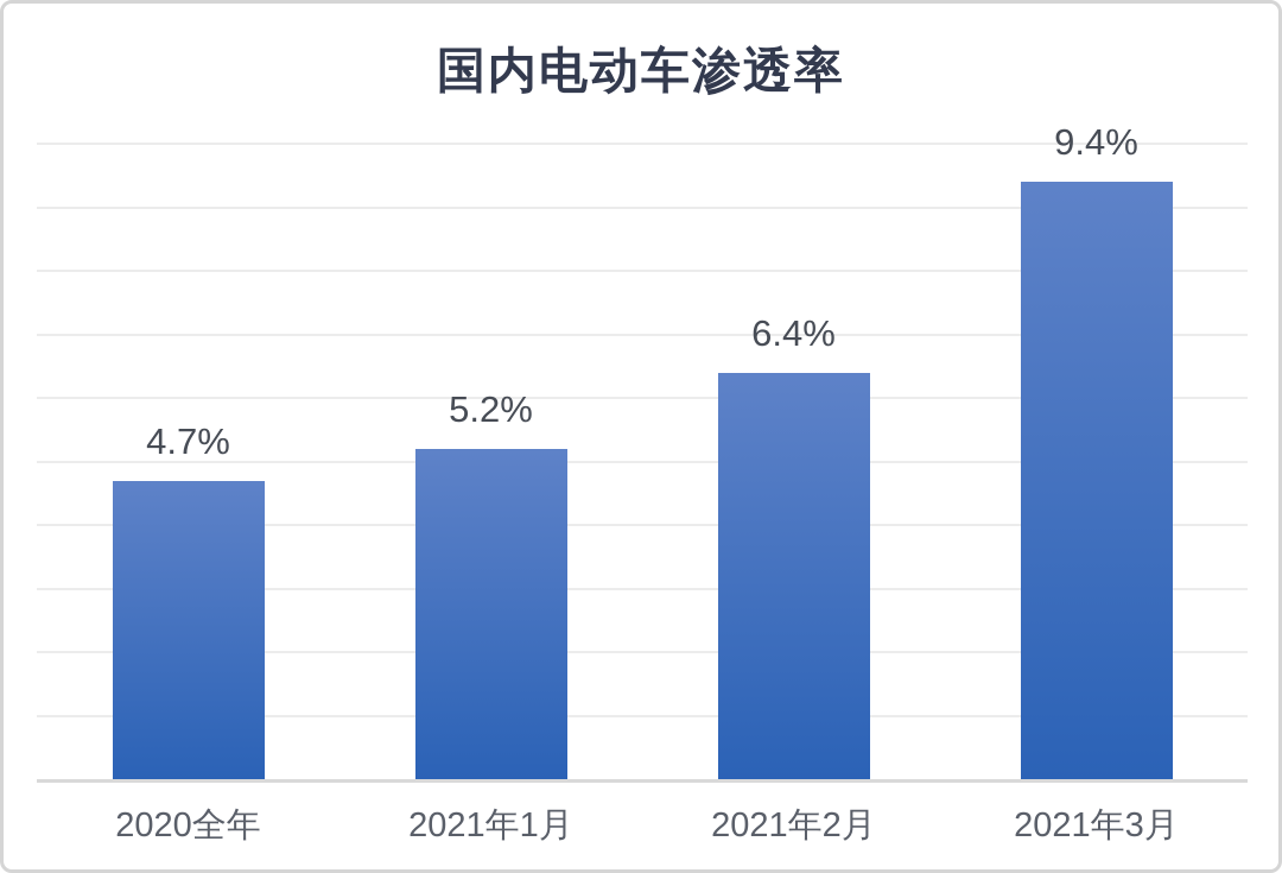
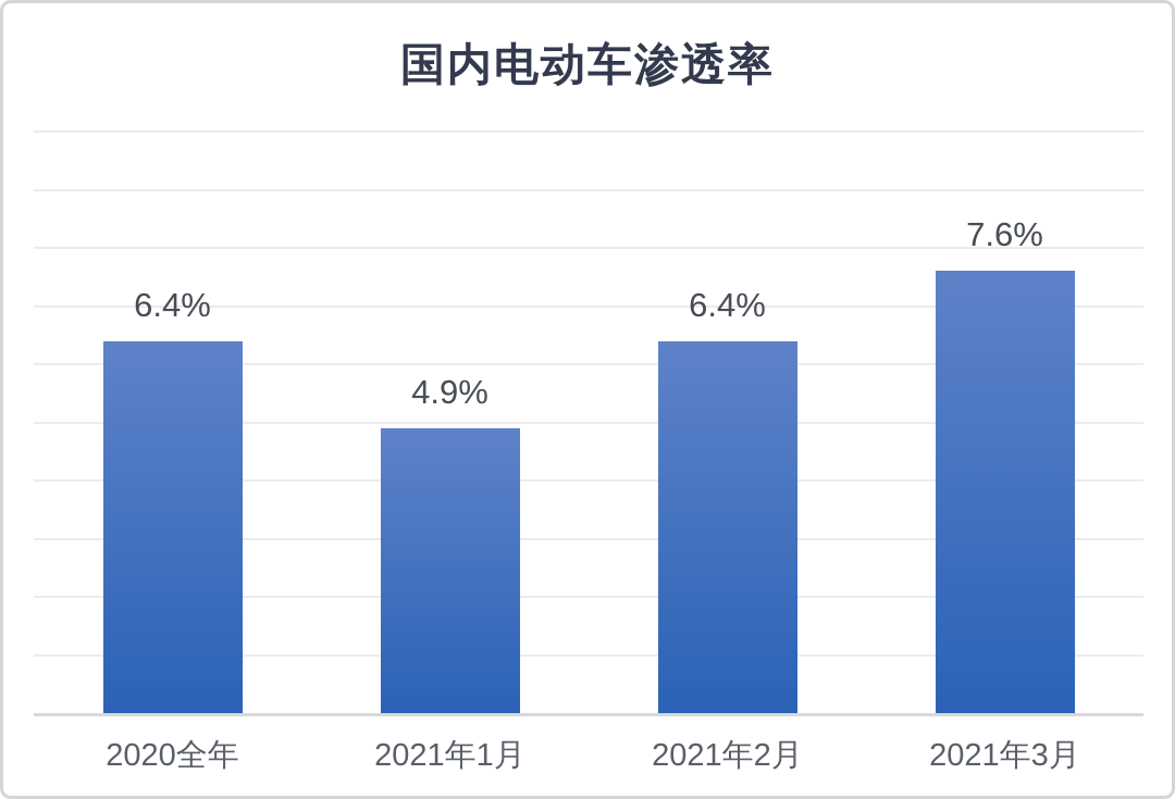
2020全年: 4.7% -> 6.4%
2021年1月: 5.2% -> 4.9%
2021年3月: 9.4% -> 7.6%
